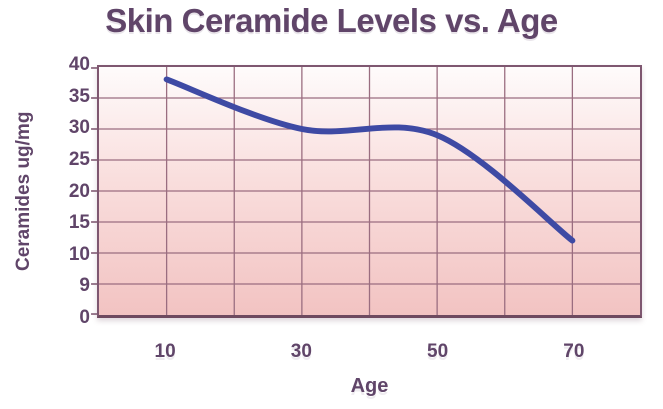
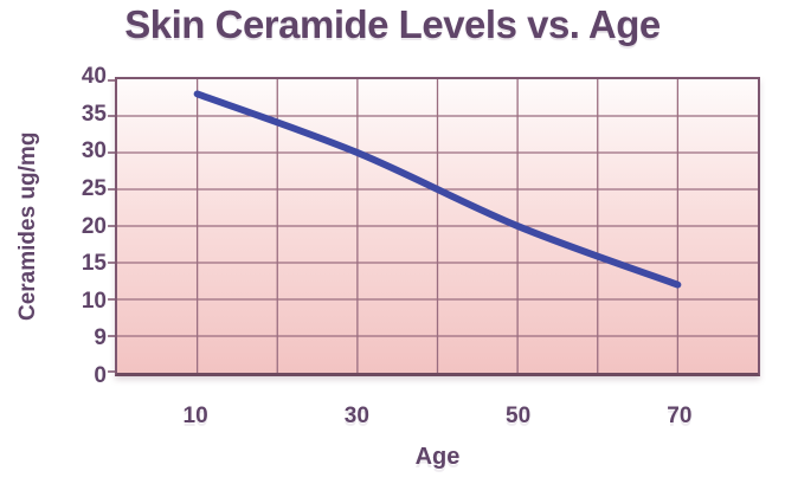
50: 29 -> 20
